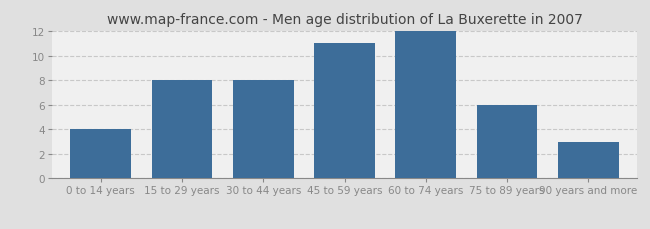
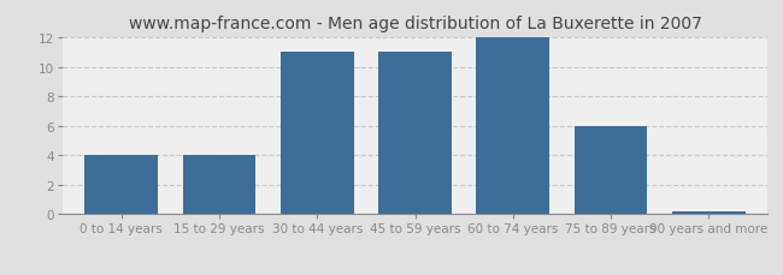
15 to 29 years: 8.0 -> 4.0
30 to 44 years: 8.0 -> 11.0
90 years and more: 3.0 -> 0.2
